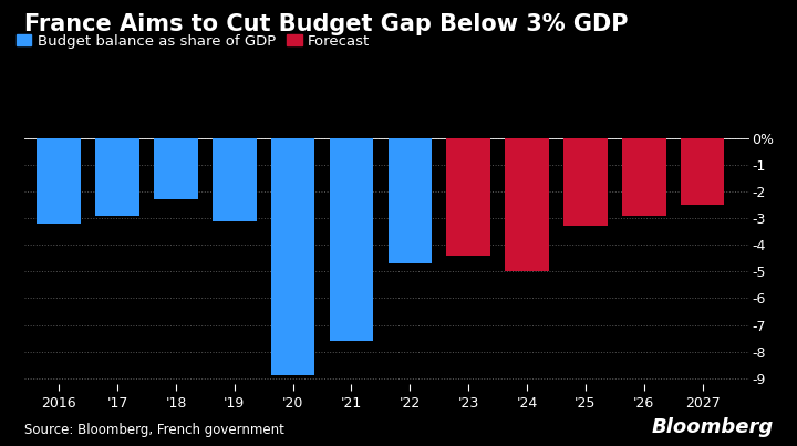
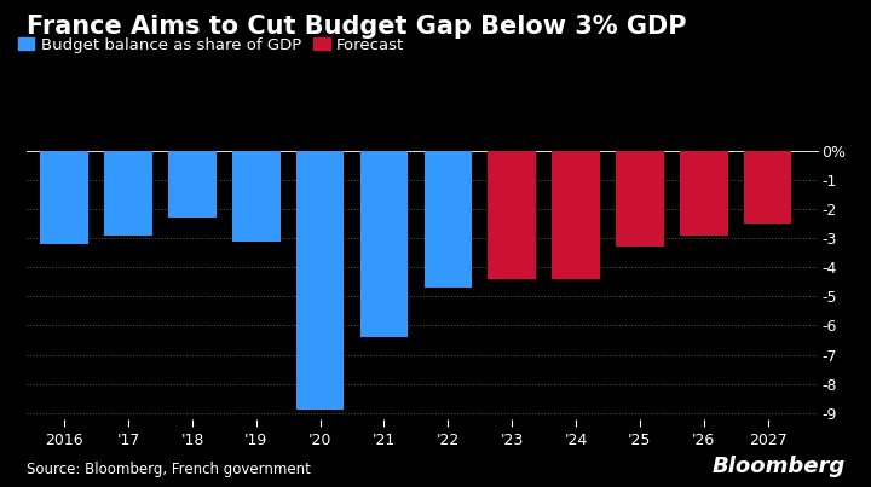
'21: -7.6 -> -6.4
'24: -5.0 -> -4.4
